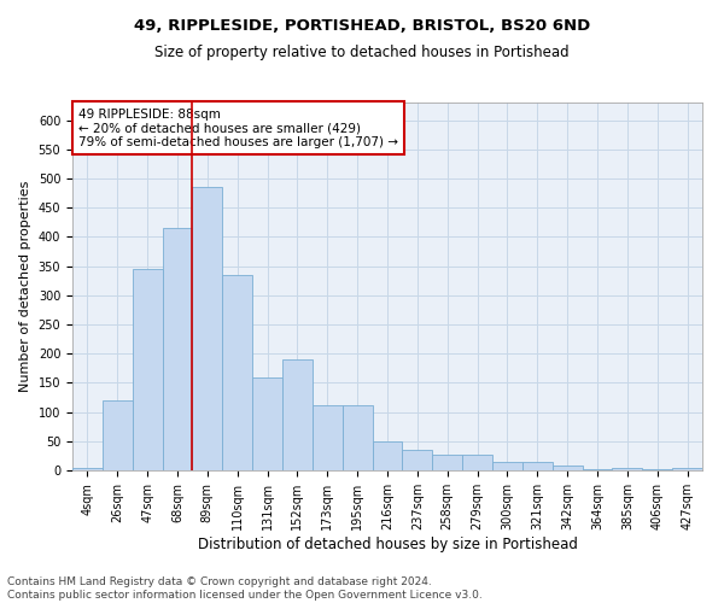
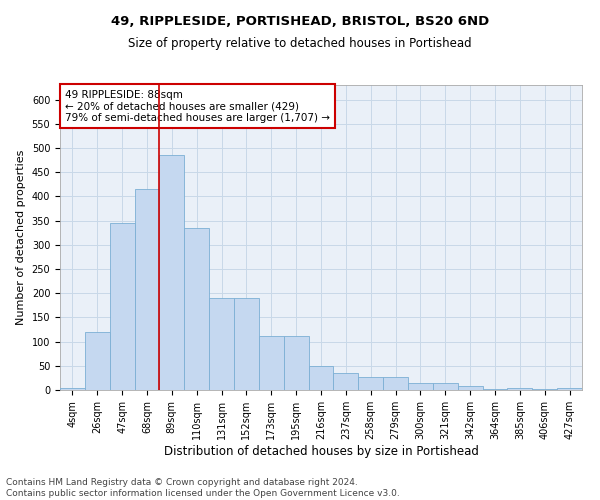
131sqm: 160 -> 190
